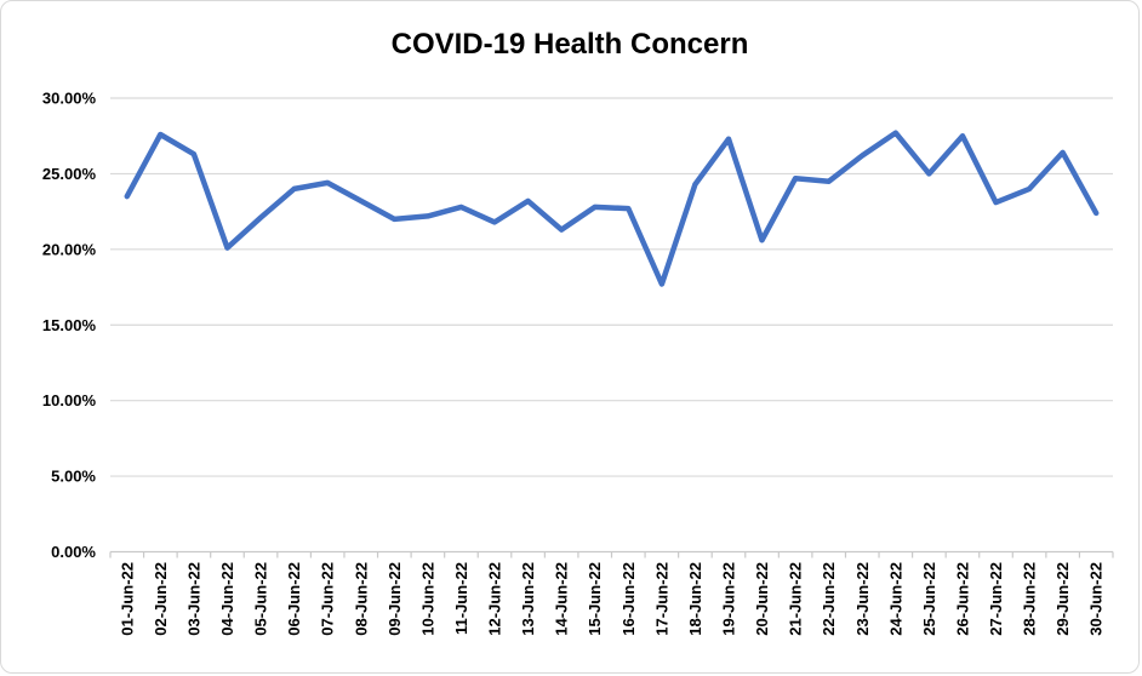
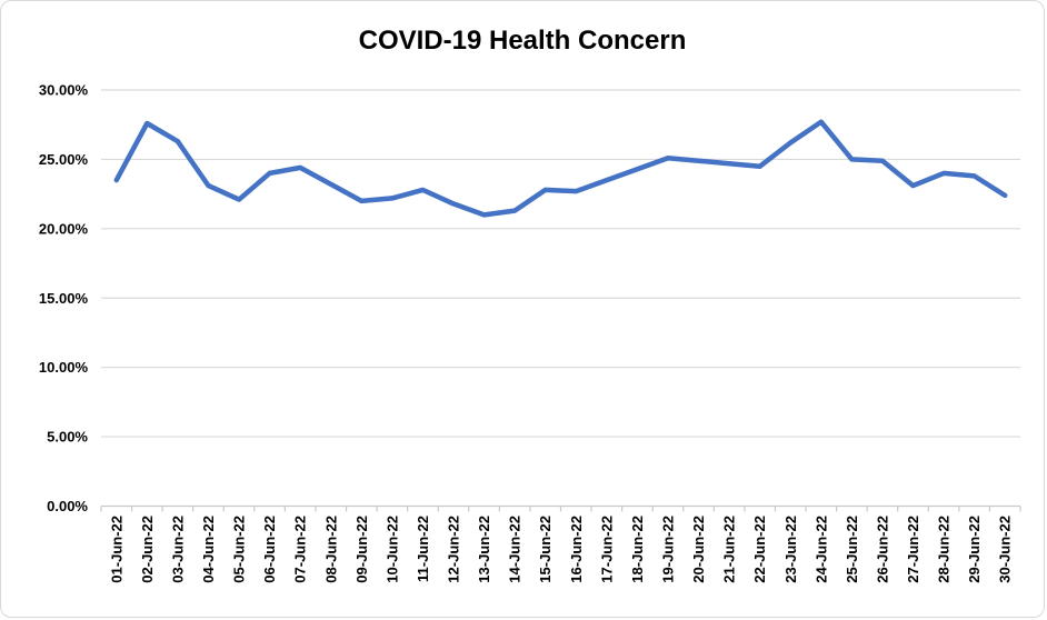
04-Jun-22: 20.1% -> 23.1%
13-Jun-22: 23.2% -> 21.0%
17-Jun-22: 17.7% -> 23.5%
19-Jun-22: 27.3% -> 25.1%
20-Jun-22: 20.6% -> 24.9%
26-Jun-22: 27.5% -> 24.9%
29-Jun-22: 26.4% -> 23.8%
